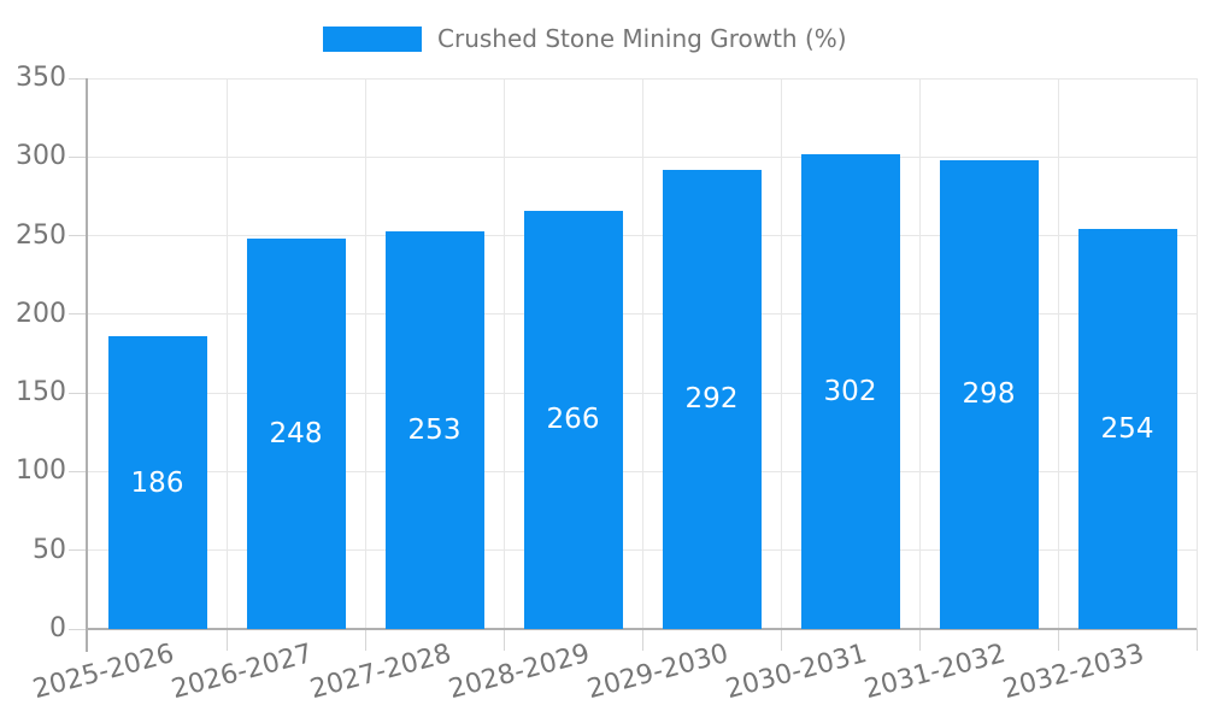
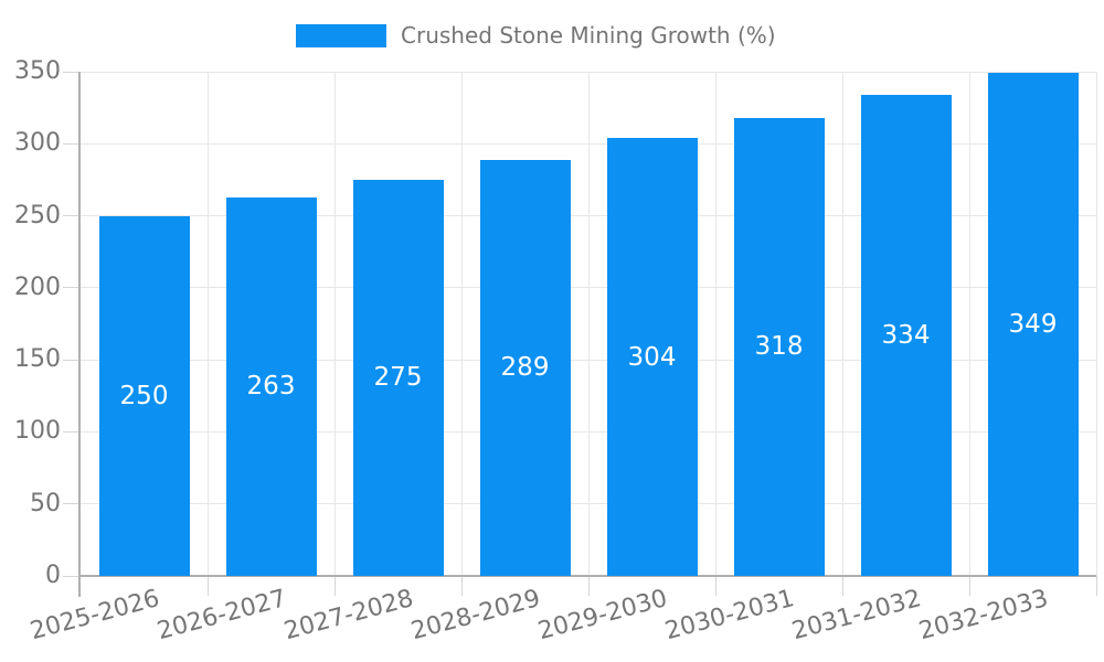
2025-2026: 186 -> 250
2026-2027: 248 -> 263
2027-2028: 253 -> 275
2028-2029: 266 -> 289
2029-2030: 292 -> 304
2030-2031: 302 -> 318
2031-2032: 298 -> 334
2032-2033: 254 -> 349
